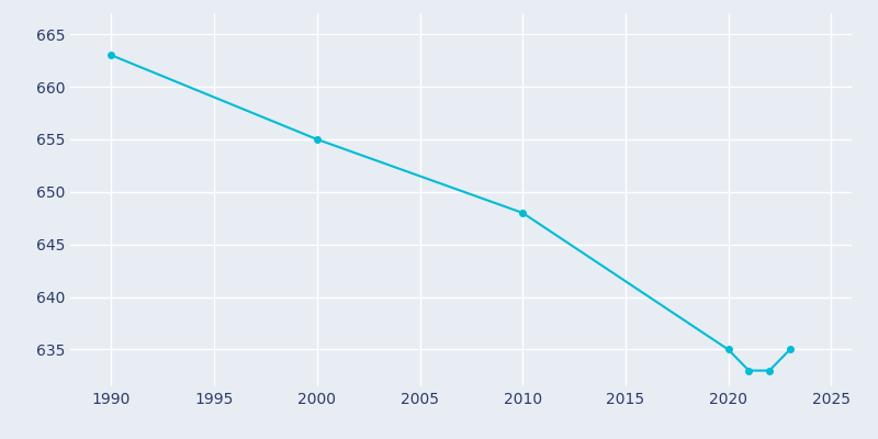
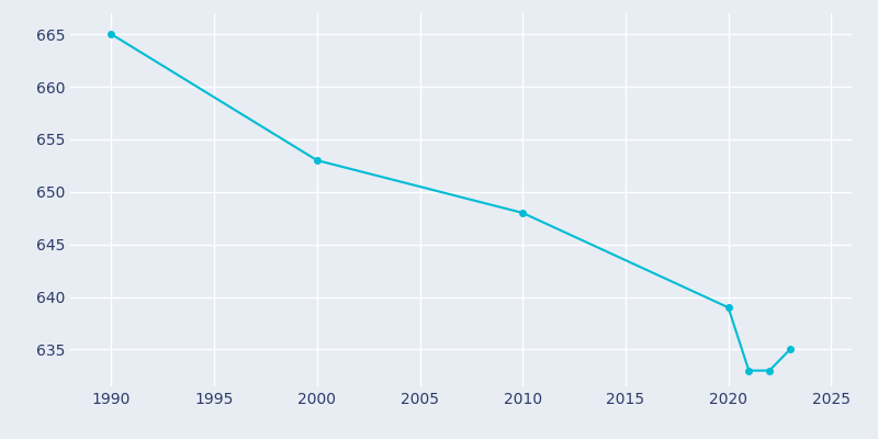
1990: 663 -> 665
2000: 655 -> 653
2020: 635 -> 639
